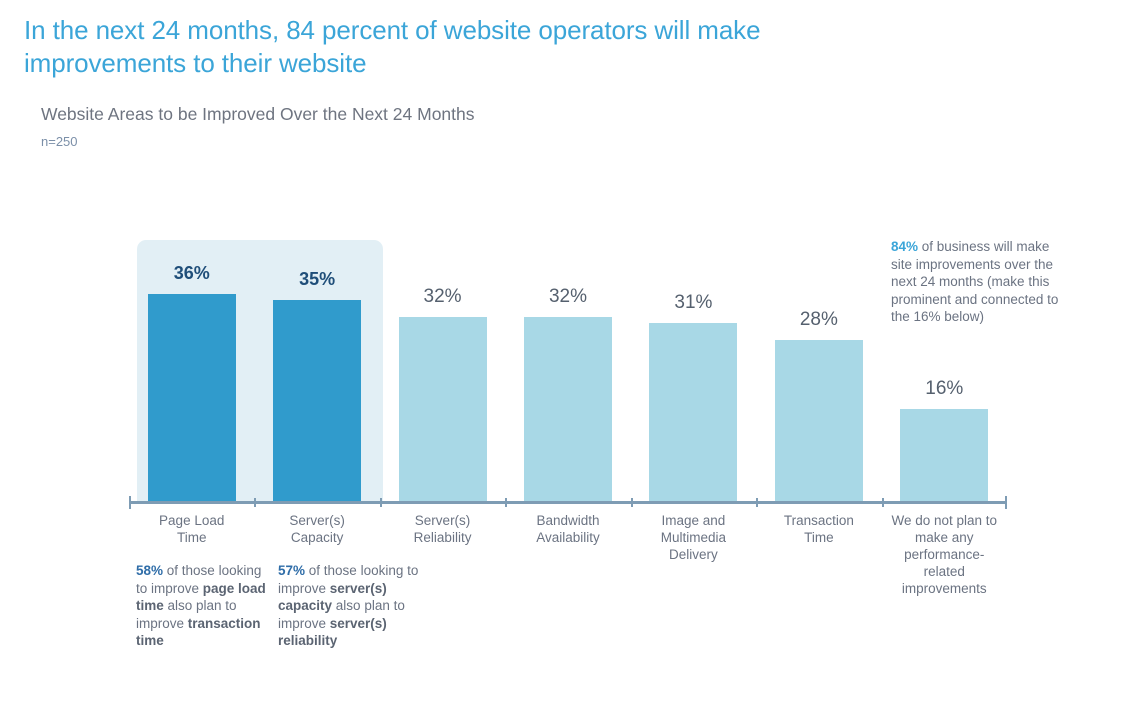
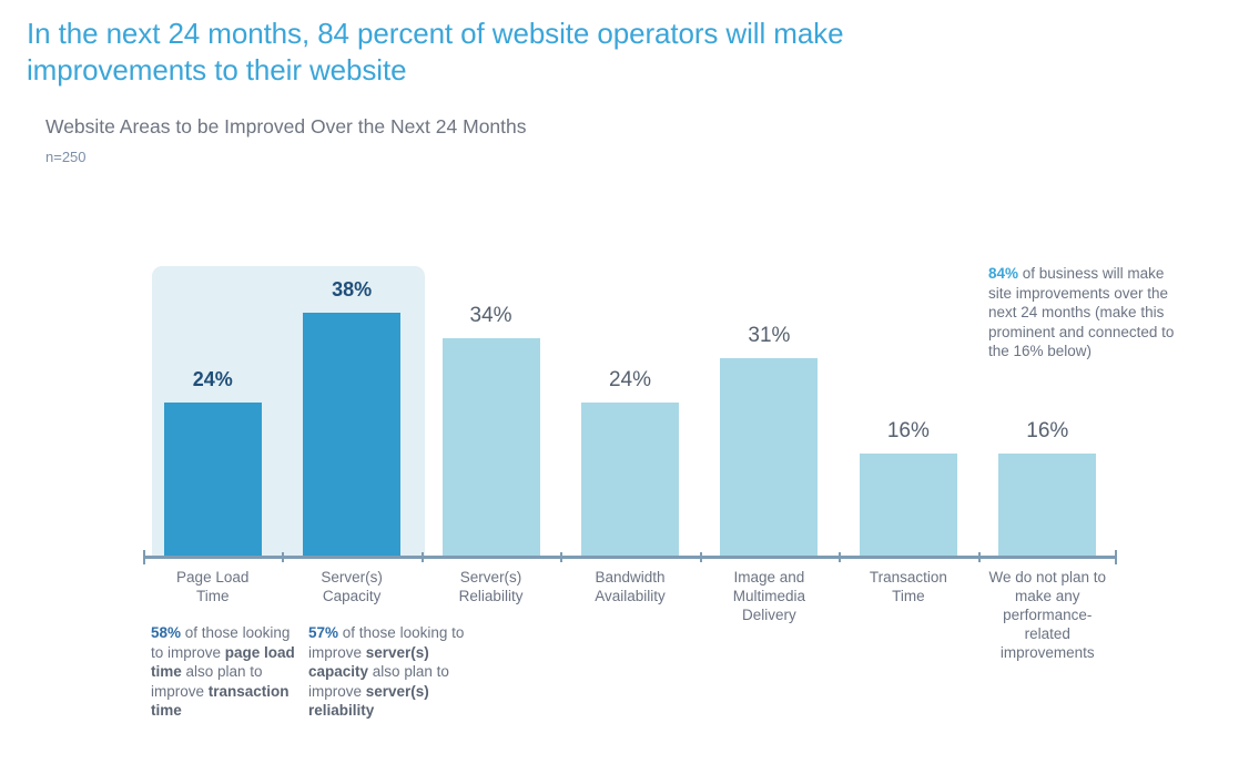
Page Load Time: 36% -> 24%
Server(s) Capacity: 35% -> 38%
Server(s) Reliability: 32% -> 34%
Bandwidth Availability: 32% -> 24%
Transaction Time: 28% -> 16%
